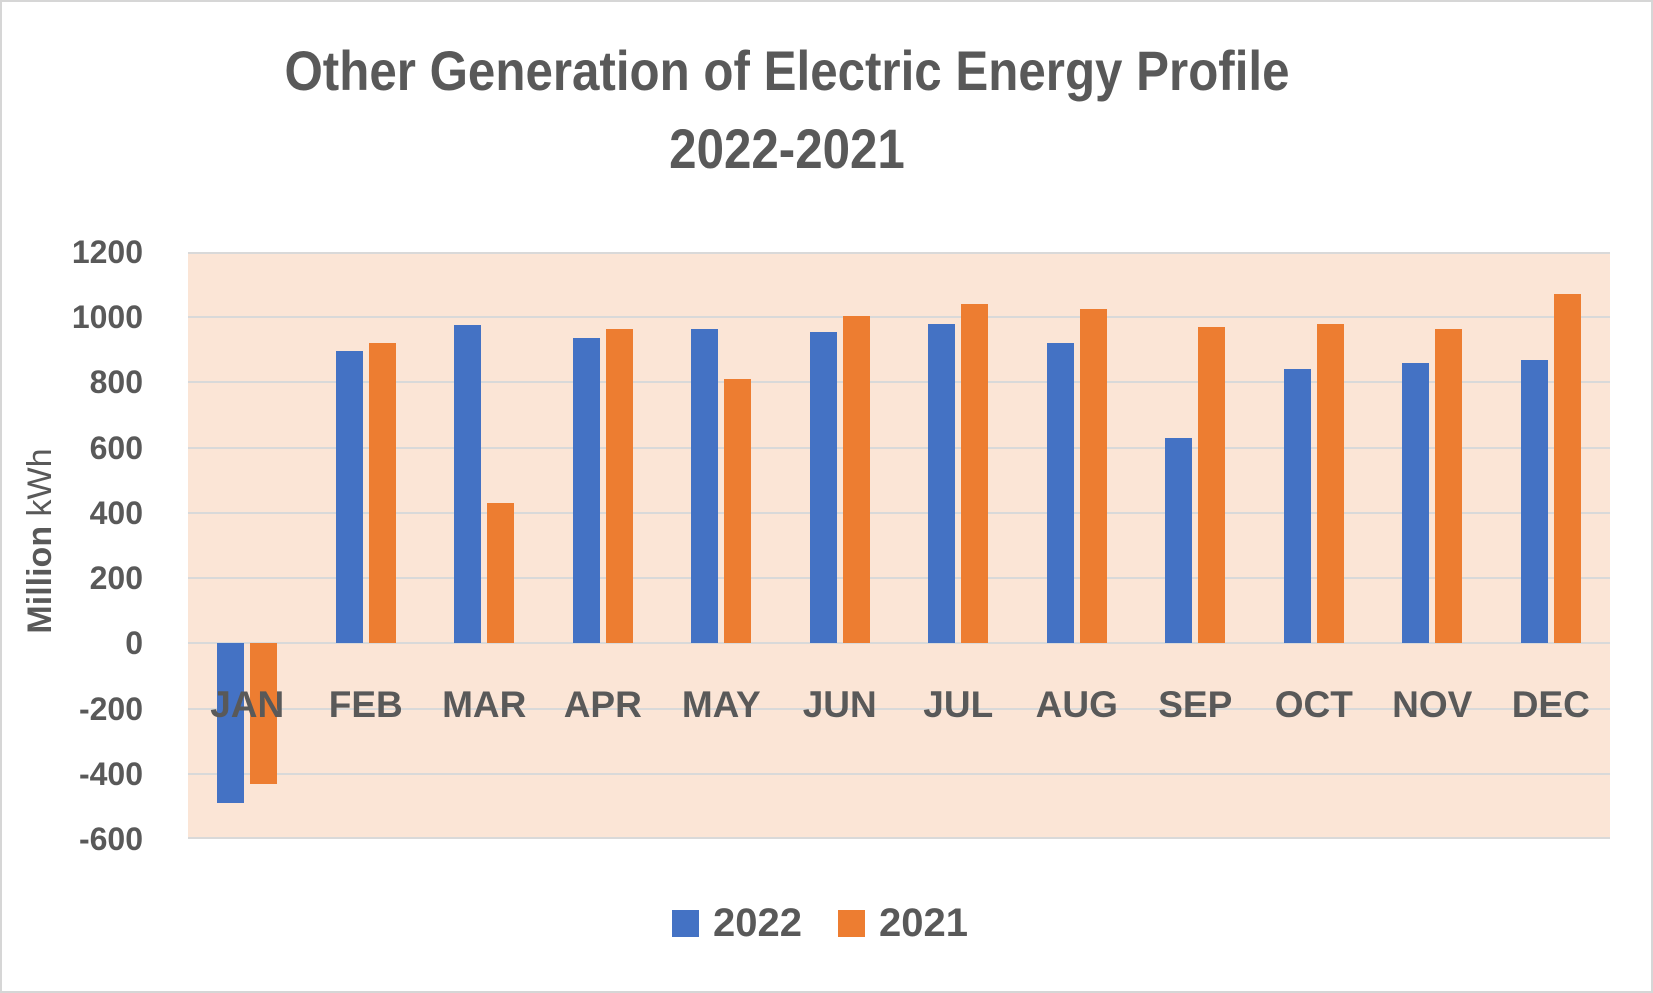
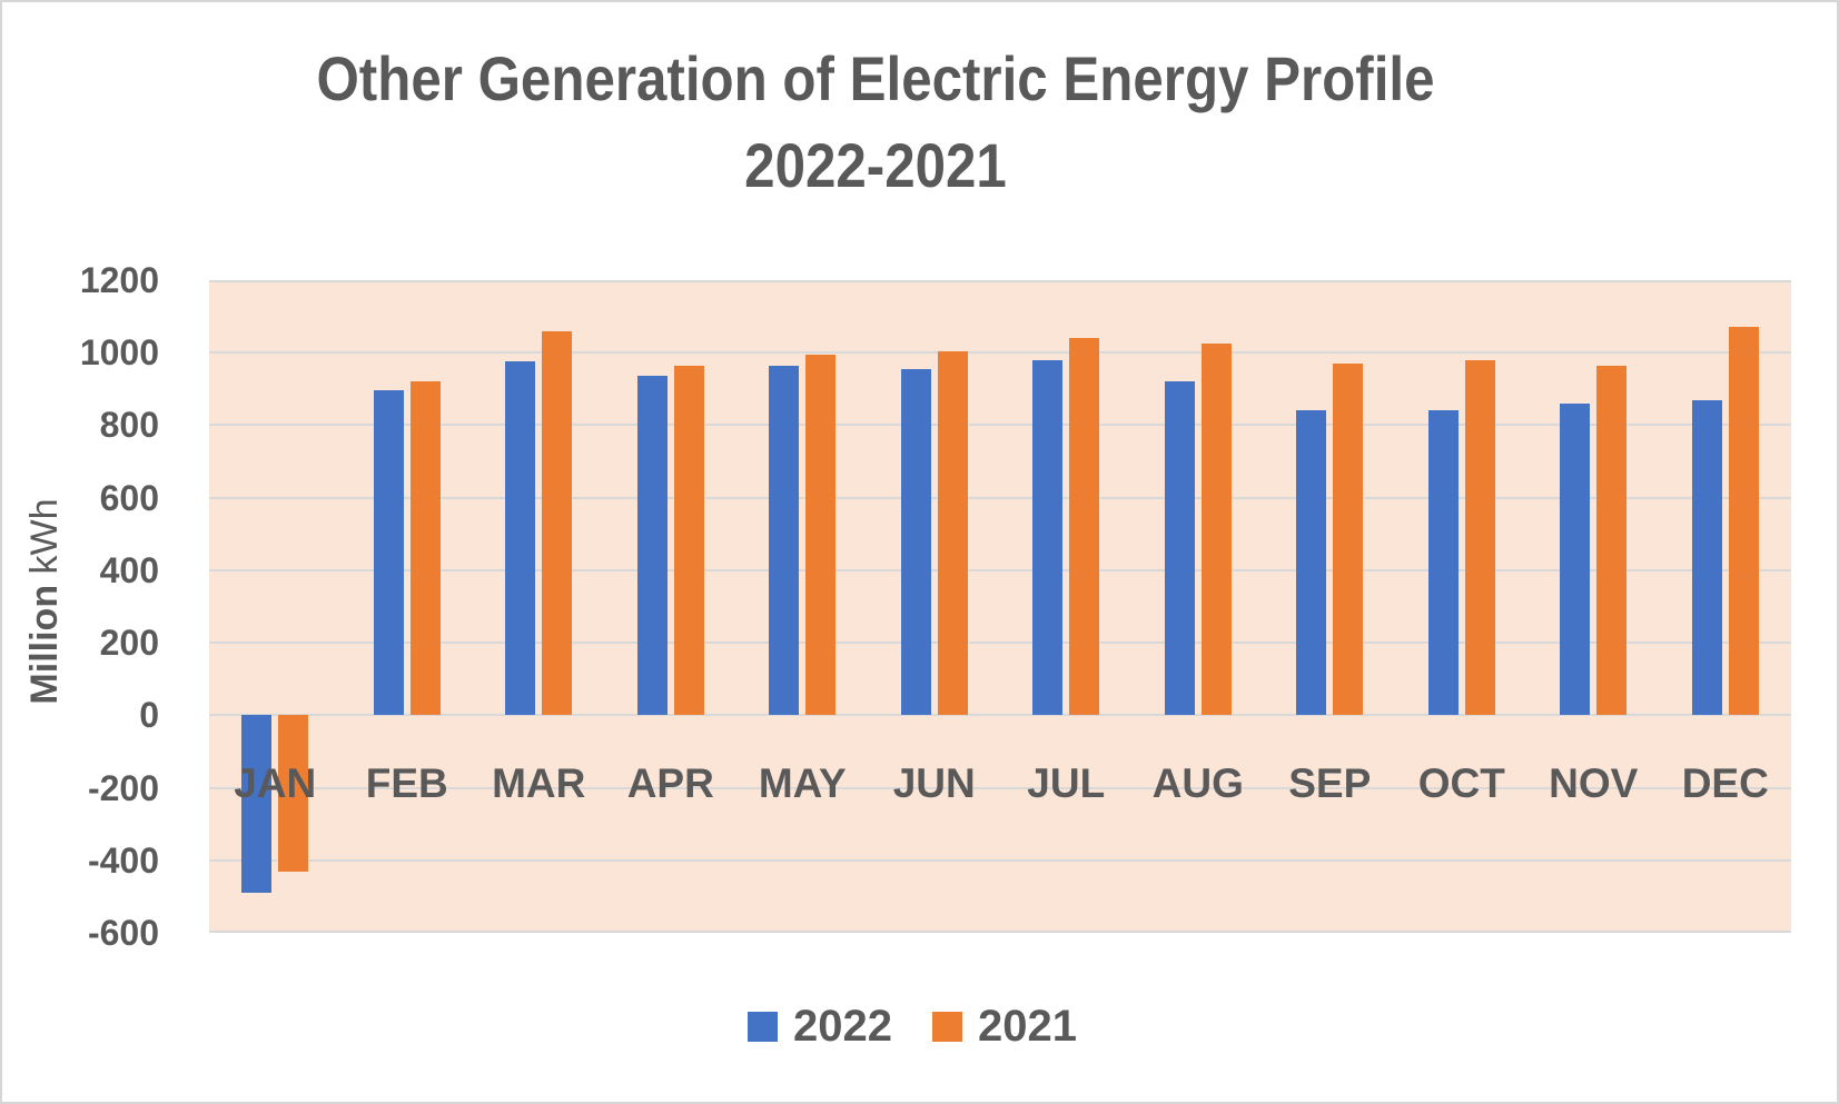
2021/MAR: 430 -> 1060
2021/MAY: 810 -> 1000
2022/SEP: 630 -> 840
